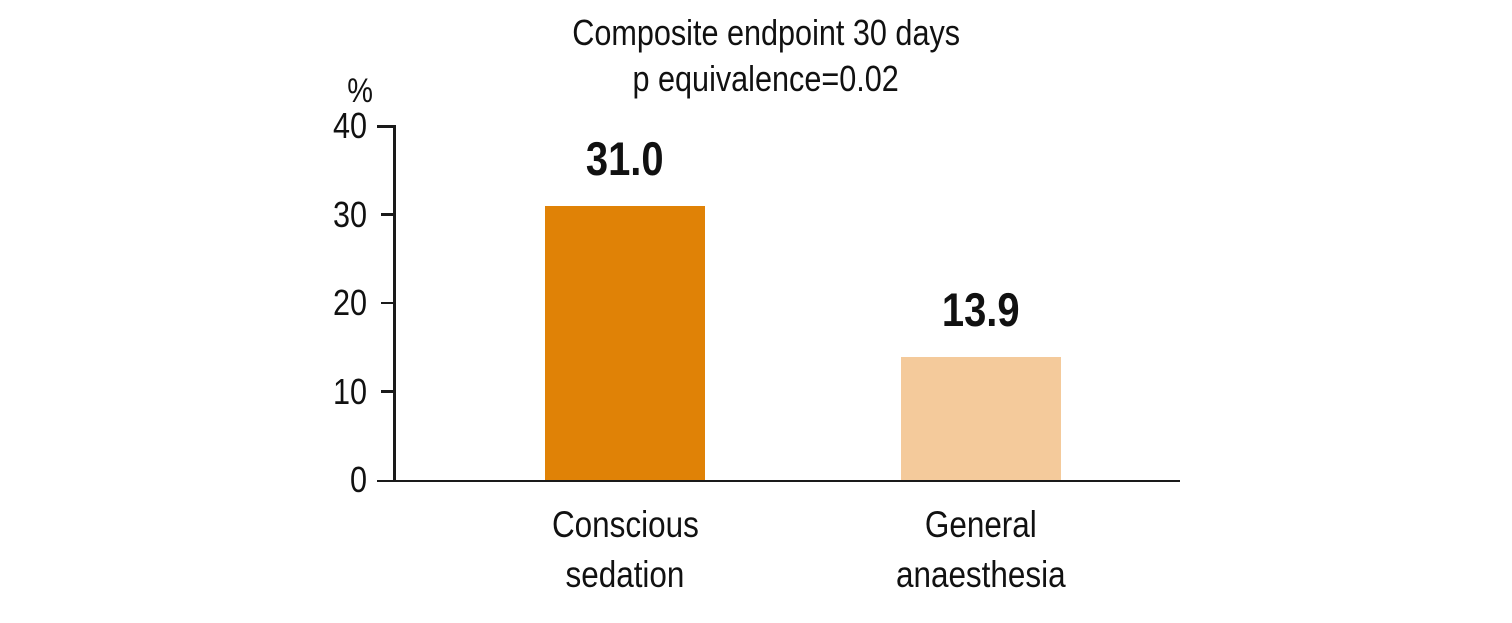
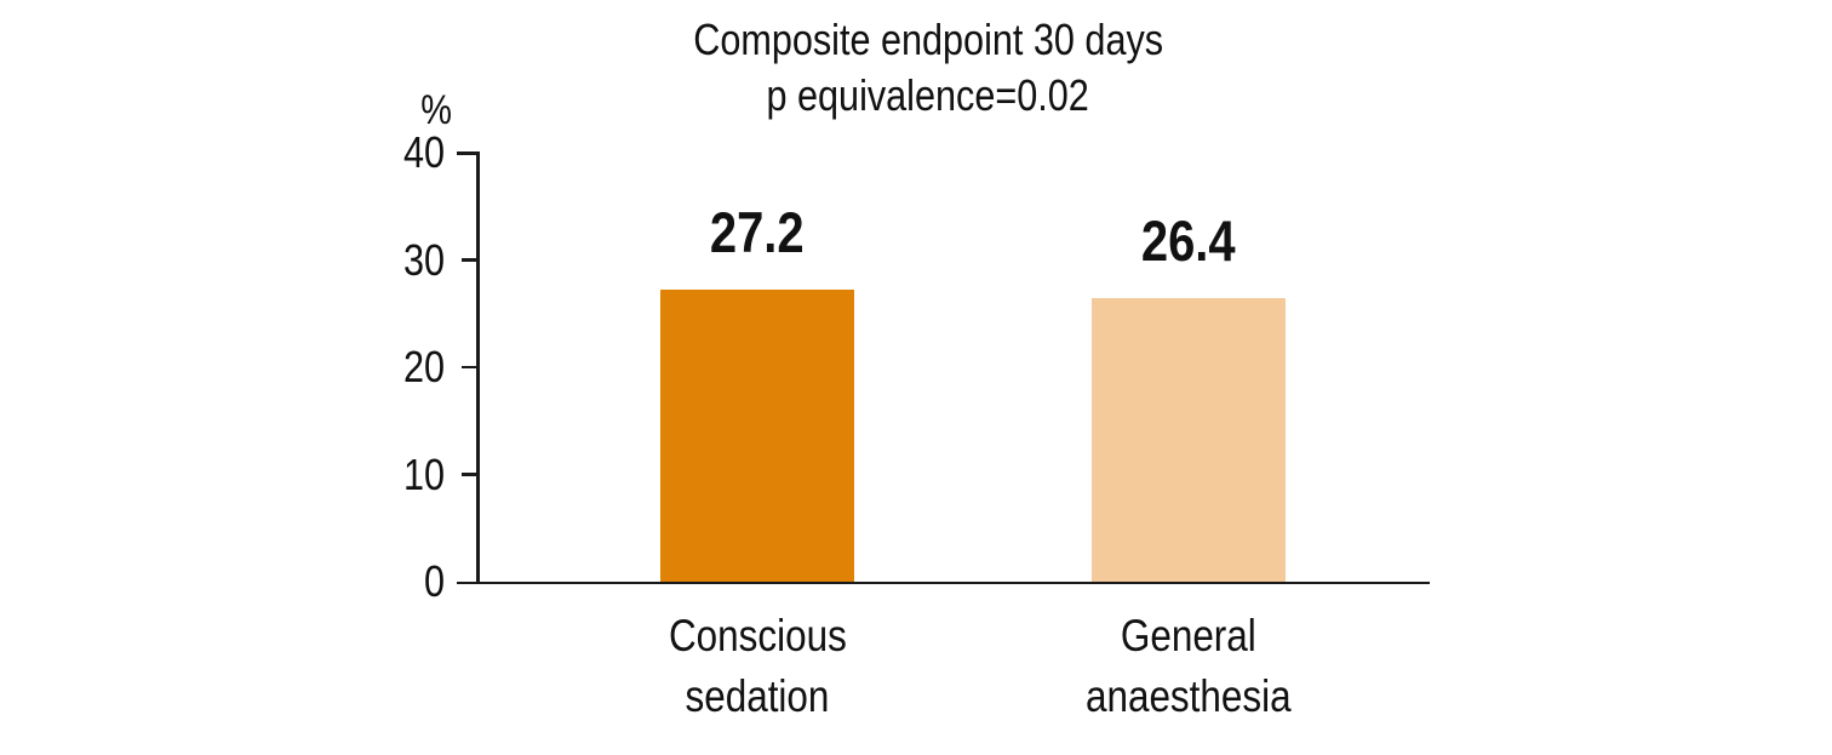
Conscious sedation: 31.0 -> 27.2
General anaesthesia: 13.9 -> 26.4
